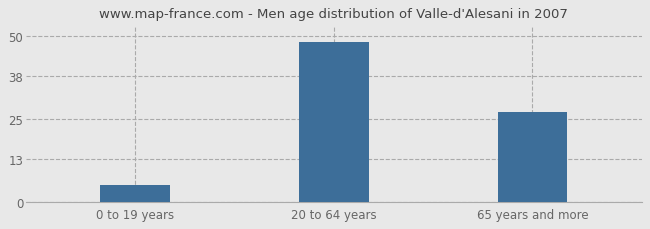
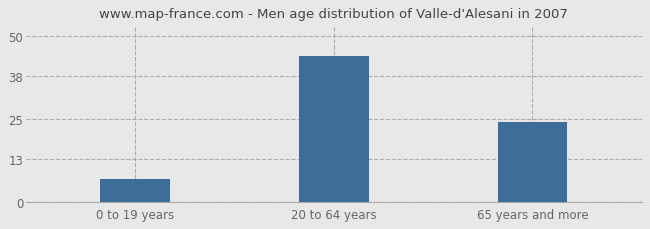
0 to 19 years: 5 -> 7
20 to 64 years: 48 -> 44
65 years and more: 27 -> 24
